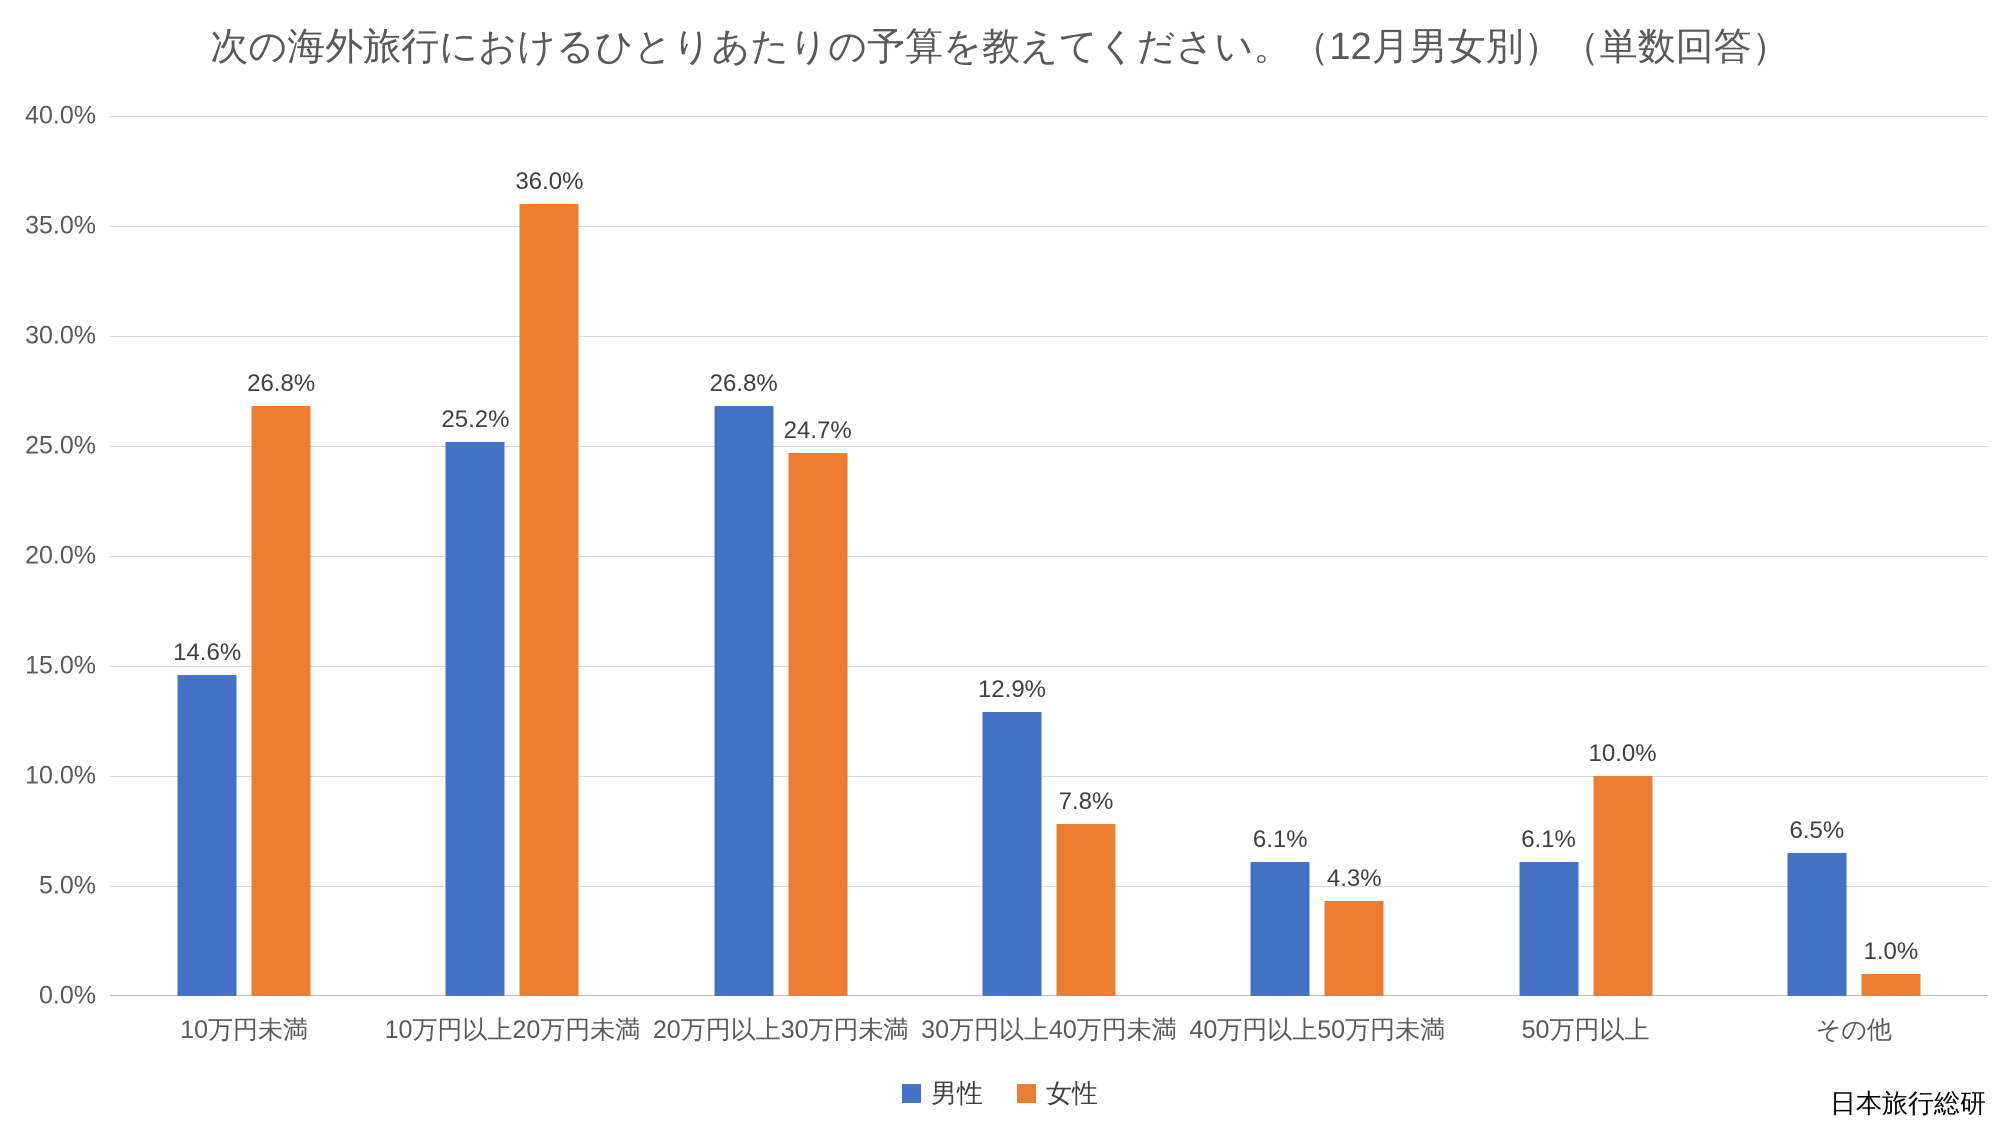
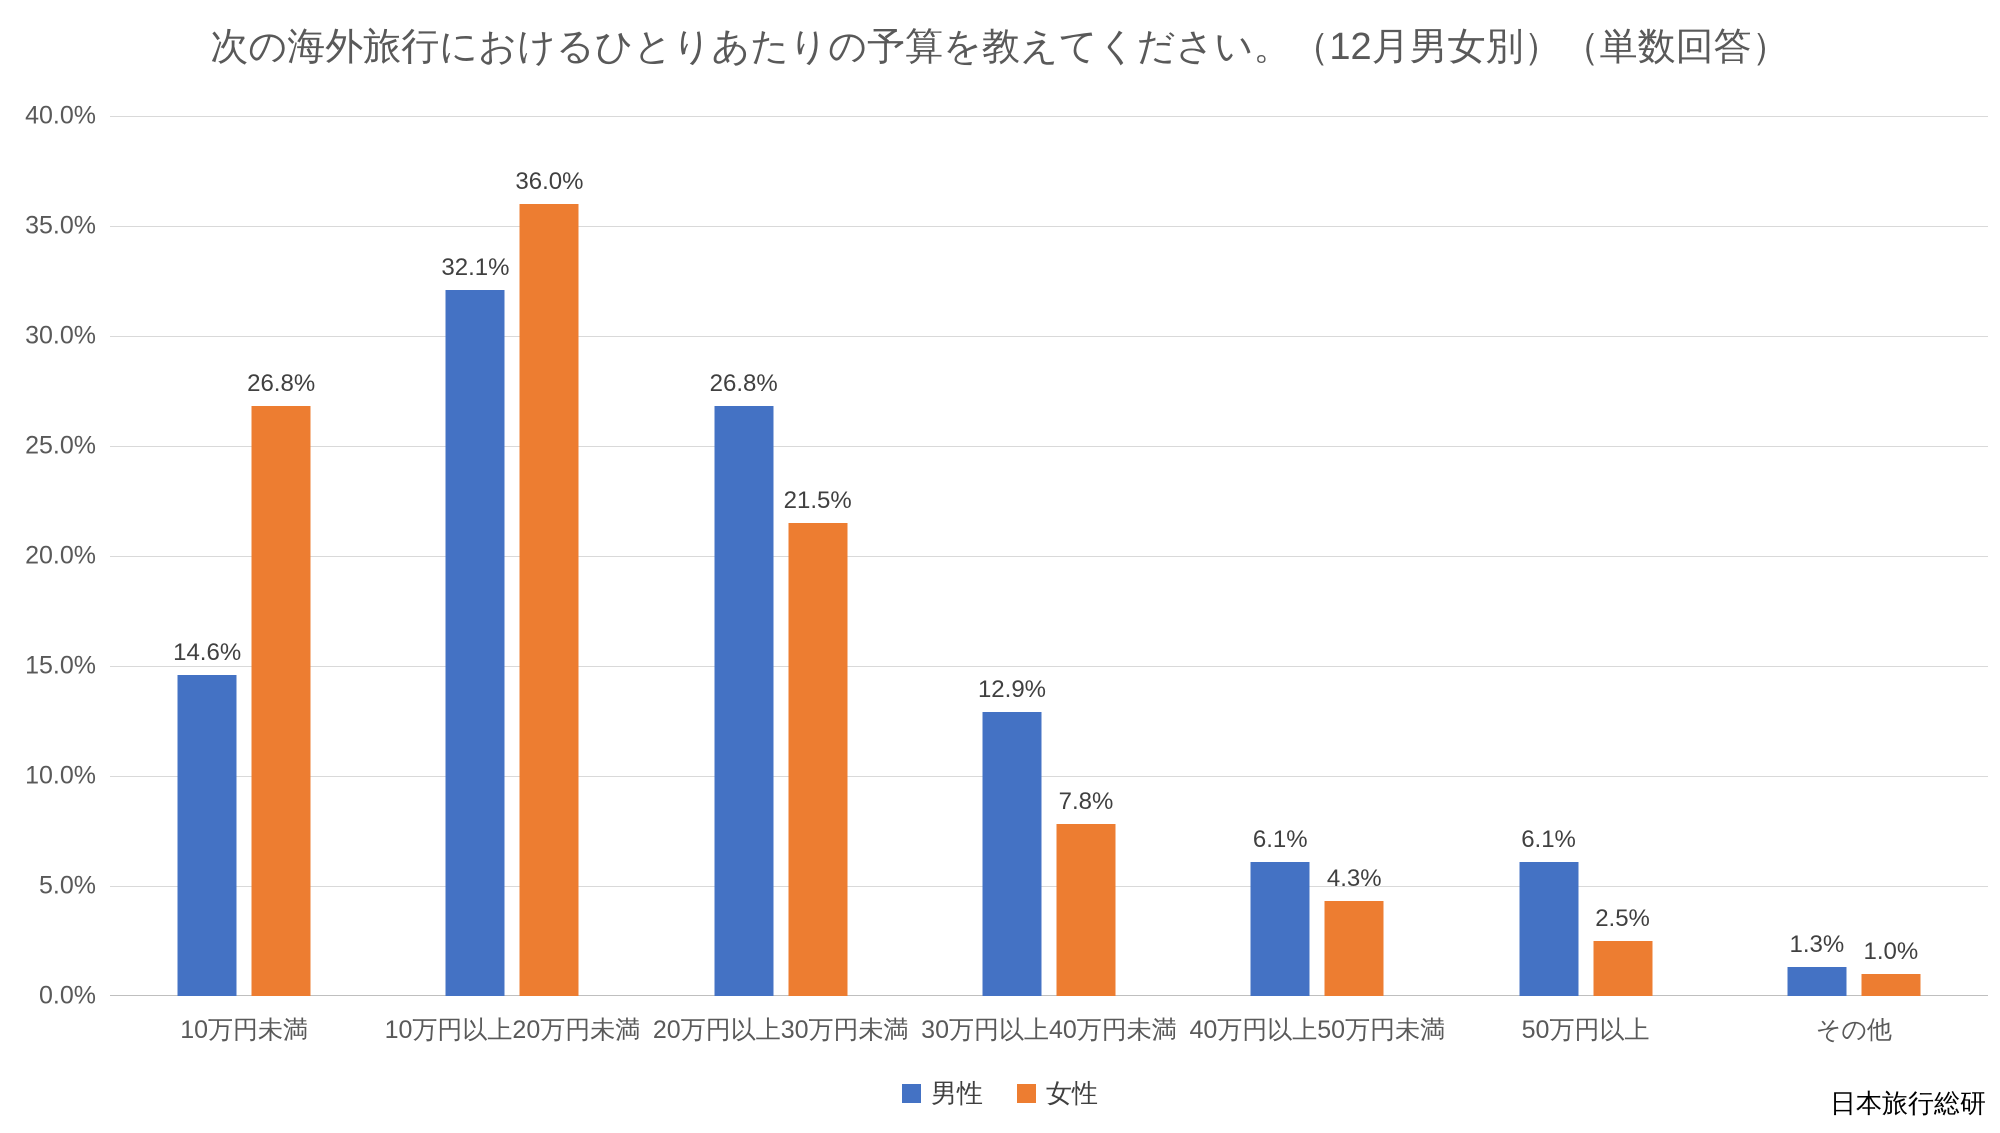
男性/10万円以上20万円未満: 25.2% -> 32.1%
女性/20万円以上30万円未満: 24.7% -> 21.5%
女性/50万円以上: 10.0% -> 2.5%
男性/その他: 6.5% -> 1.3%
